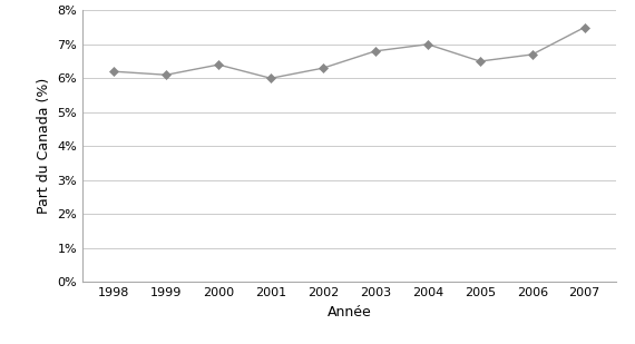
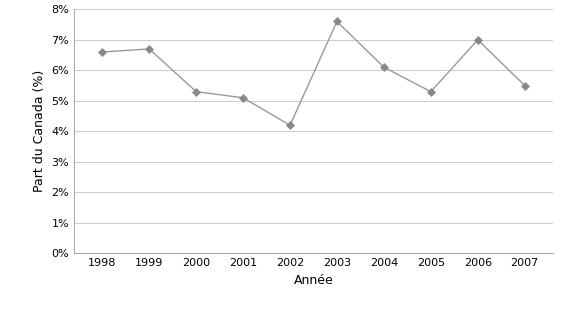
1998: 6.2% -> 6.6%
1999: 6.1% -> 6.7%
2000: 6.4% -> 5.3%
2001: 6.0% -> 5.1%
2002: 6.3% -> 4.2%
2003: 6.8% -> 7.6%
2004: 7.0% -> 6.1%
2005: 6.5% -> 5.3%
2006: 6.7% -> 7.0%
2007: 7.5% -> 5.5%
